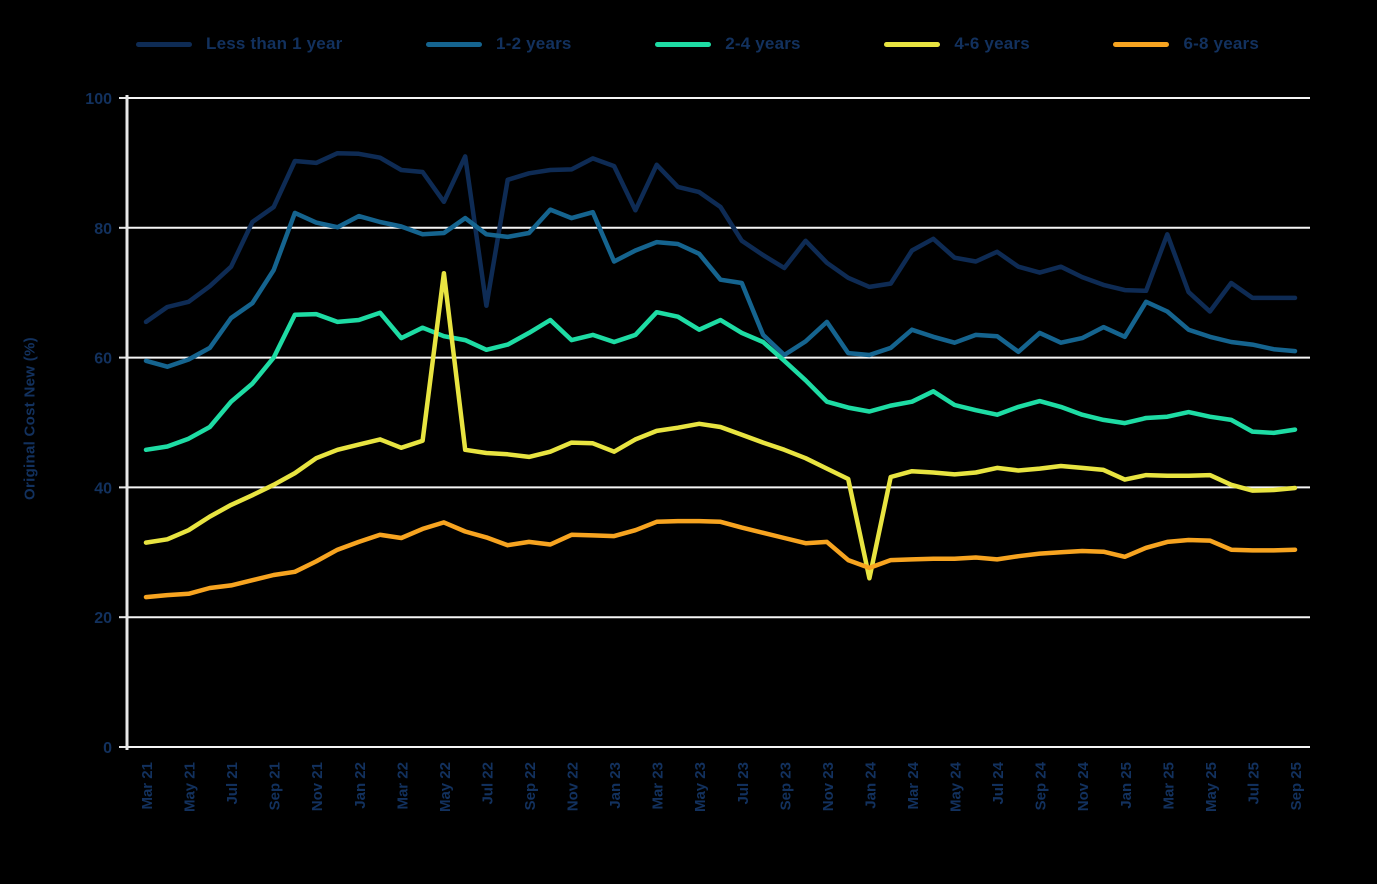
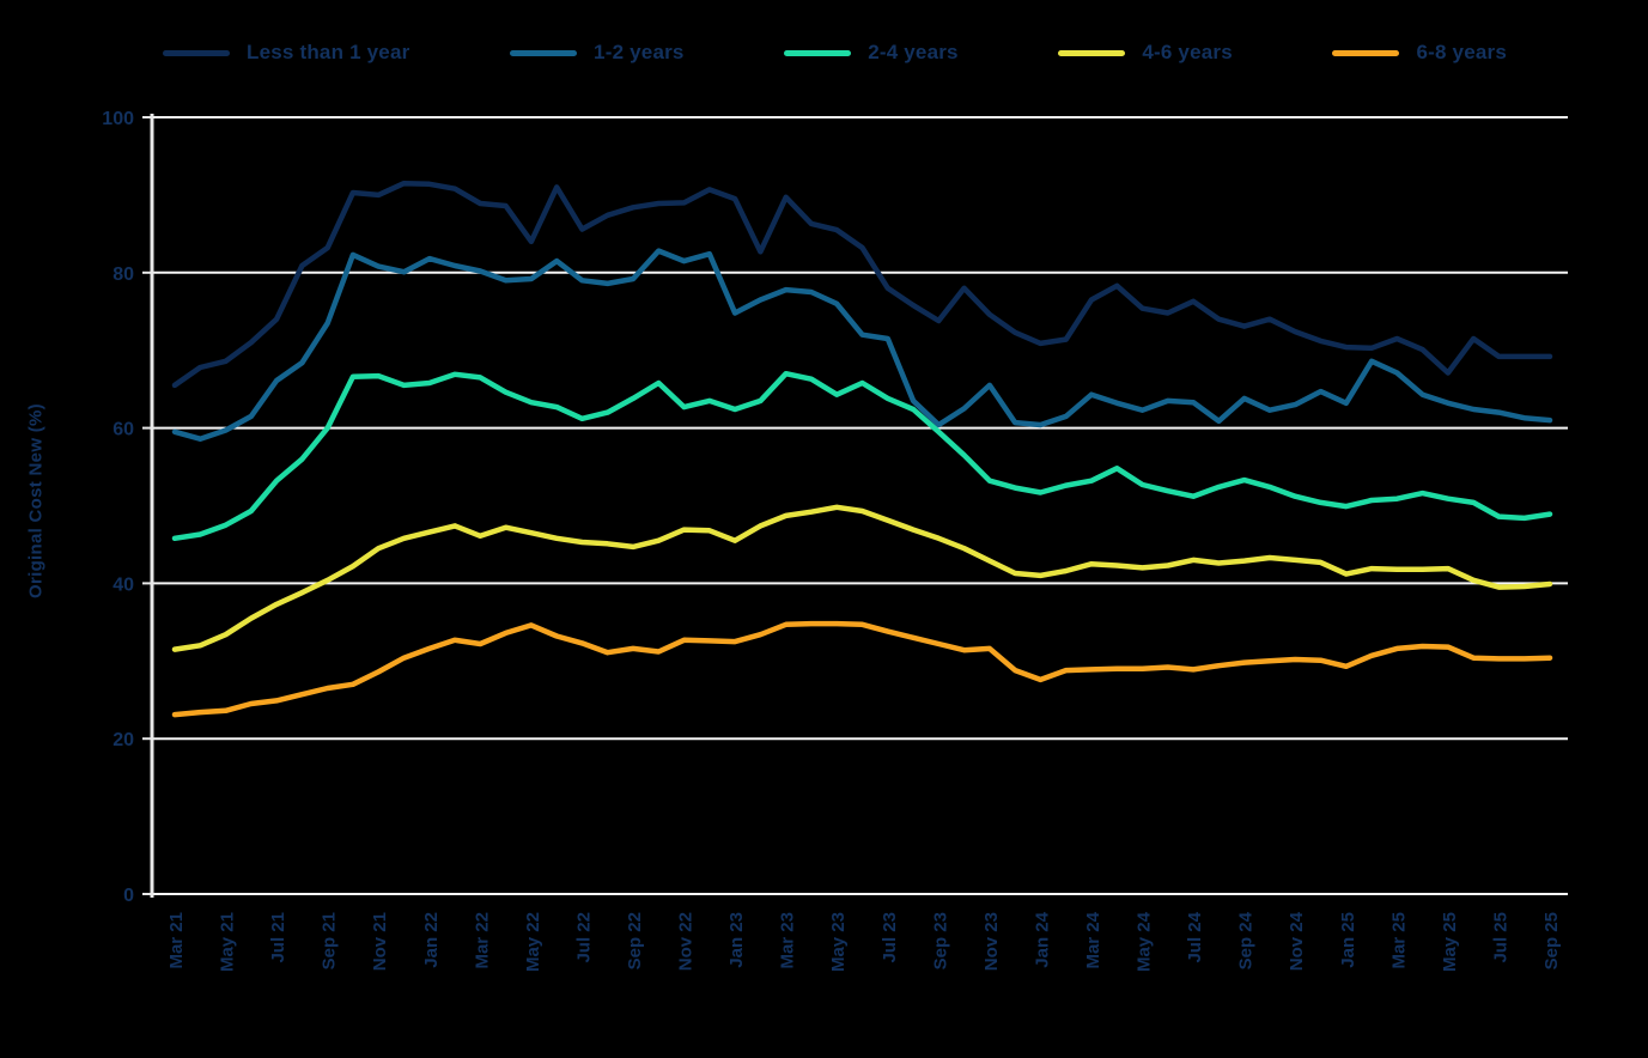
2-4 years/Mar 22: 63 -> 66
4-6 years/May 22: 73 -> 46
Less than 1 year/Jul 22: 68 -> 86
4-6 years/Jan 24: 26 -> 41
Less than 1 year/Mar 25: 79 -> 72
